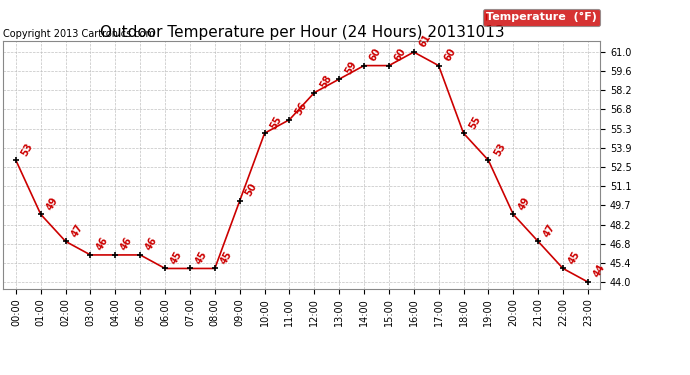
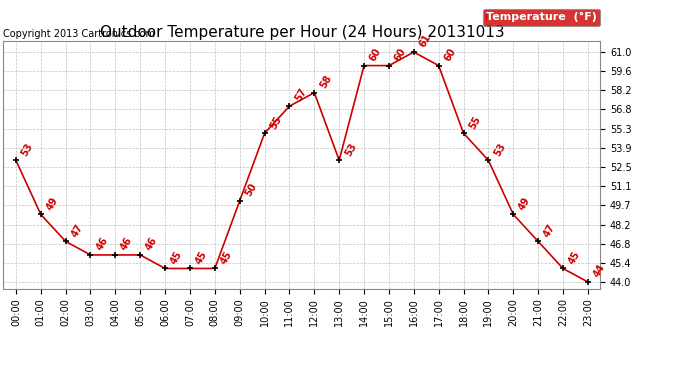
11:00: 56 -> 57
13:00: 59 -> 53
